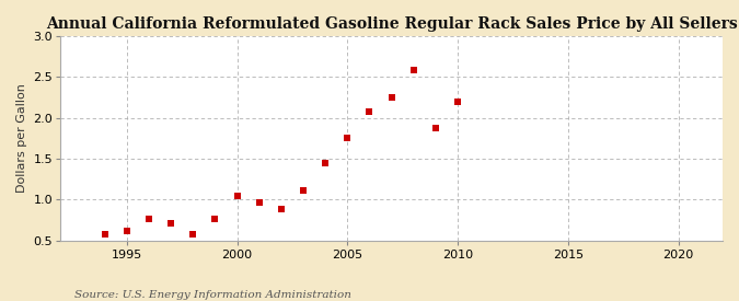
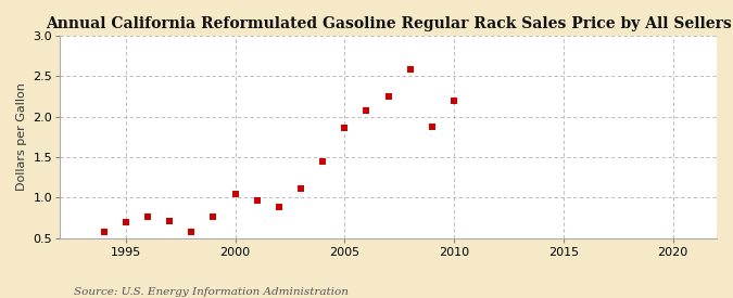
1995: 0.62 -> 0.70
2005: 1.76 -> 1.86
